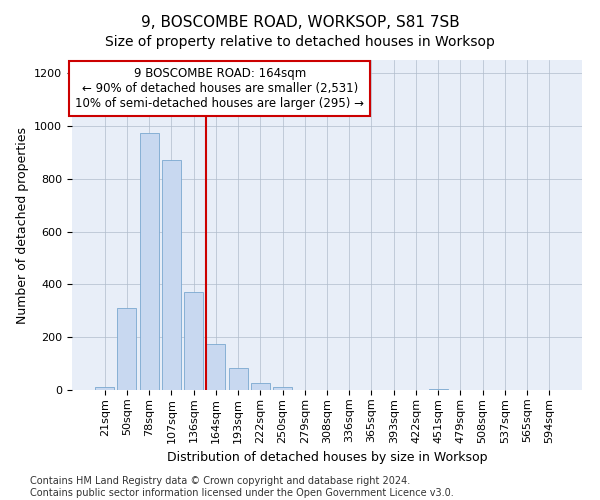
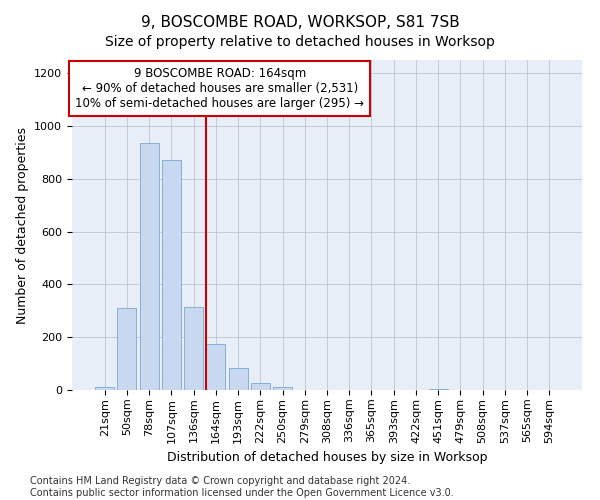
78sqm: 975 -> 935
136sqm: 370 -> 315
